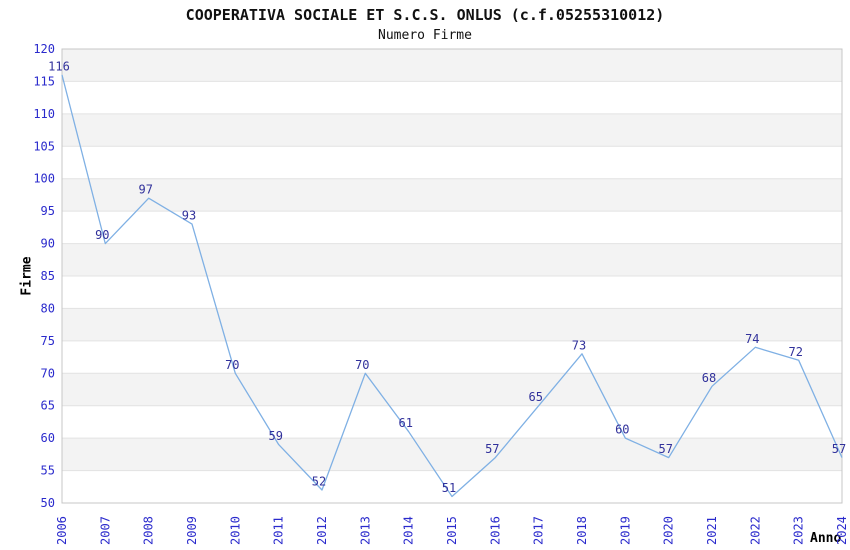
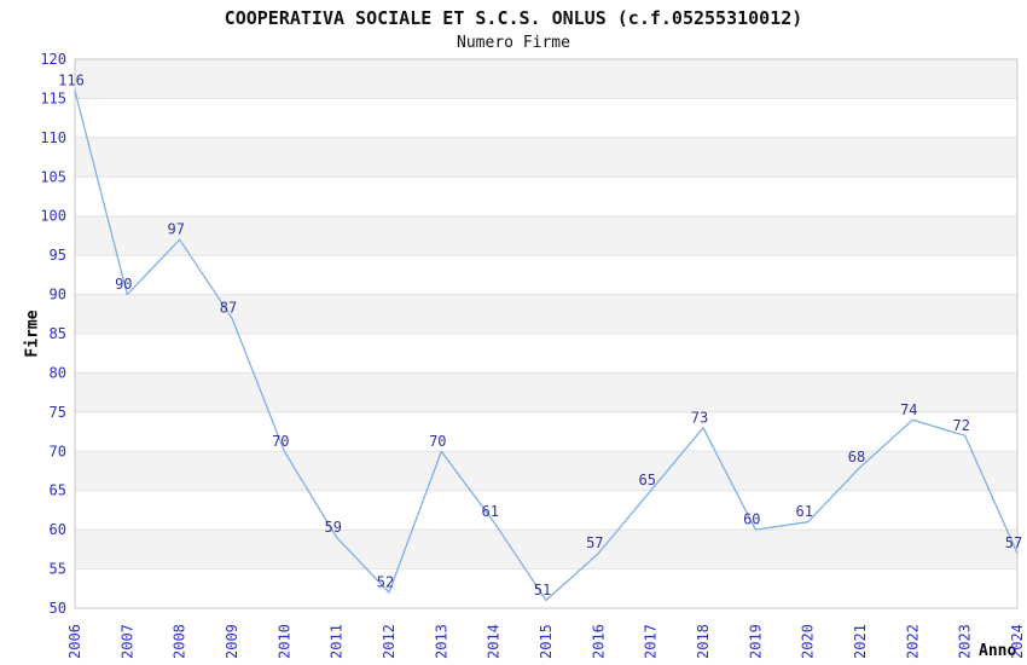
2009: 93 -> 87
2020: 57 -> 61
